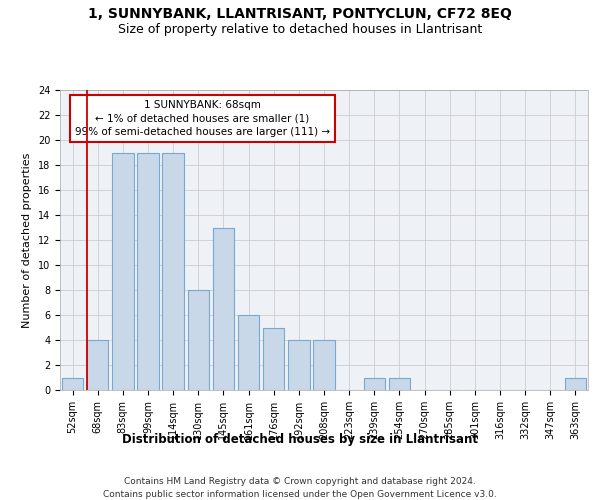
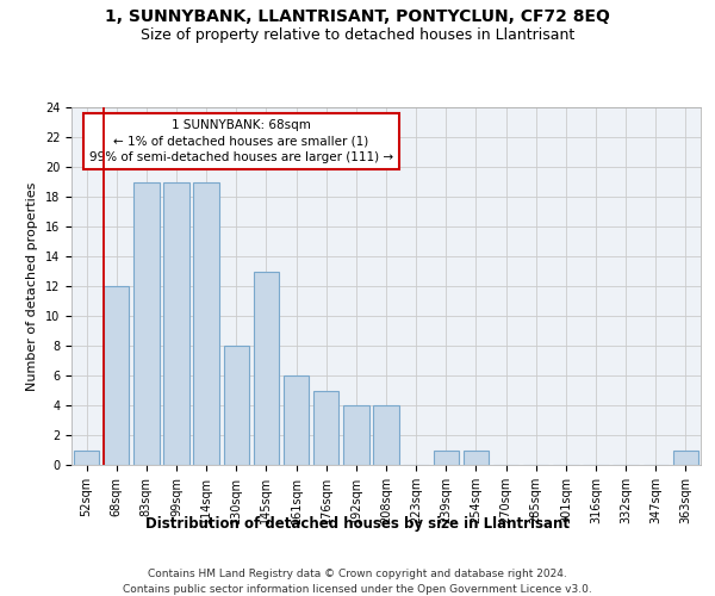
68sqm: 4 -> 12
